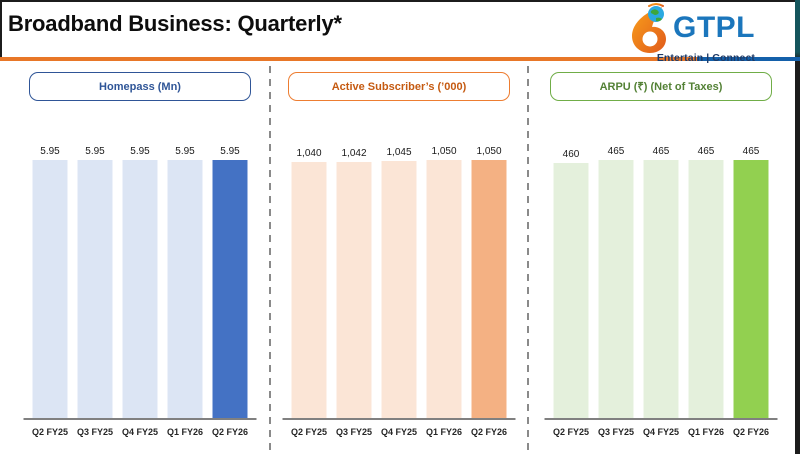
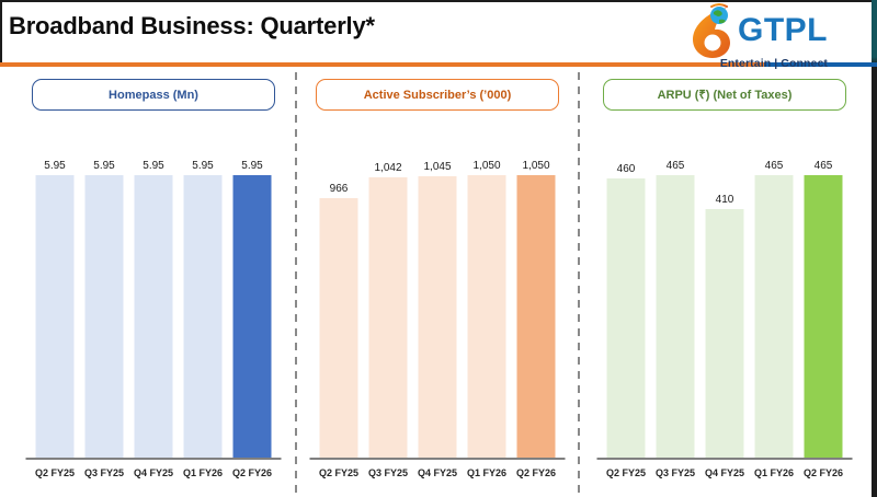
Active Subscriber’s (’000)/Q2 FY25: 1,040 -> 966
ARPU (₹) (Net of Taxes)/Q4 FY25: 465 -> 410
